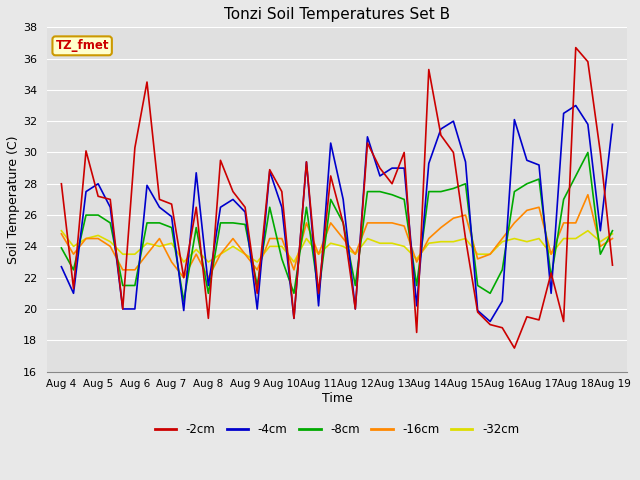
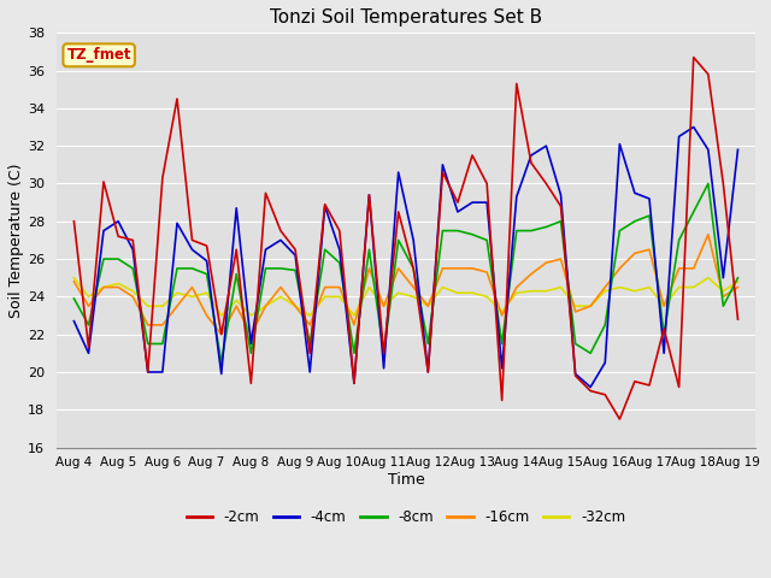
-8cm/Aug 10: 23.2 -> 25.8
-2cm/Aug 13: 28.0 -> 31.5
-2cm/Aug 15: 24.5 -> 28.8
